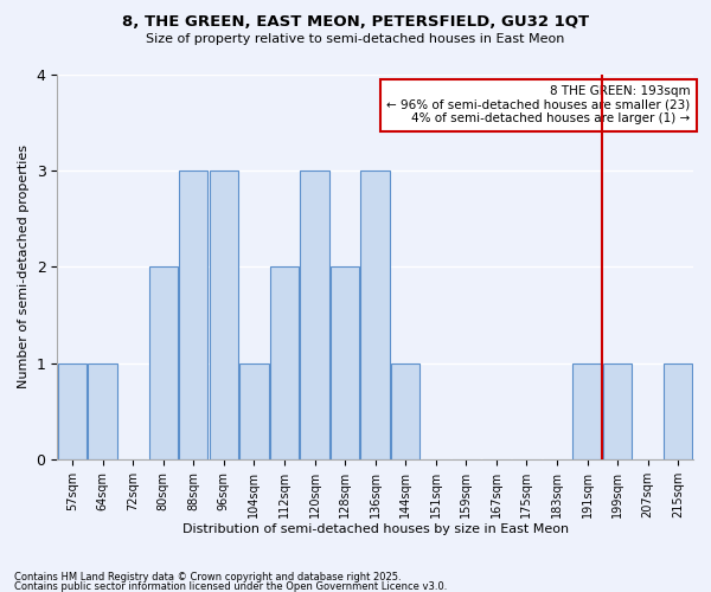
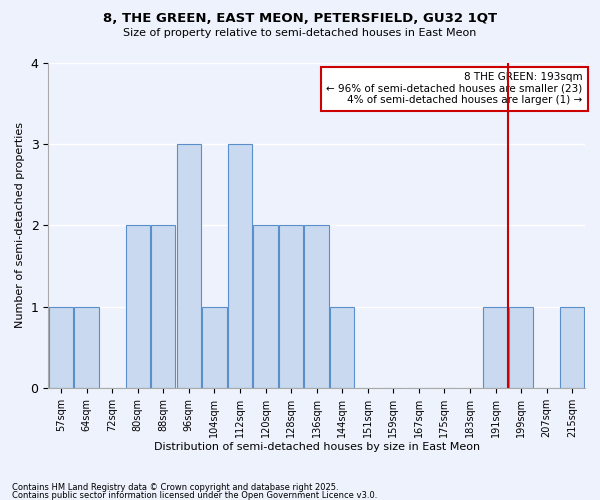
88sqm: 3 -> 2
112sqm: 2 -> 3
120sqm: 3 -> 2
136sqm: 3 -> 2
